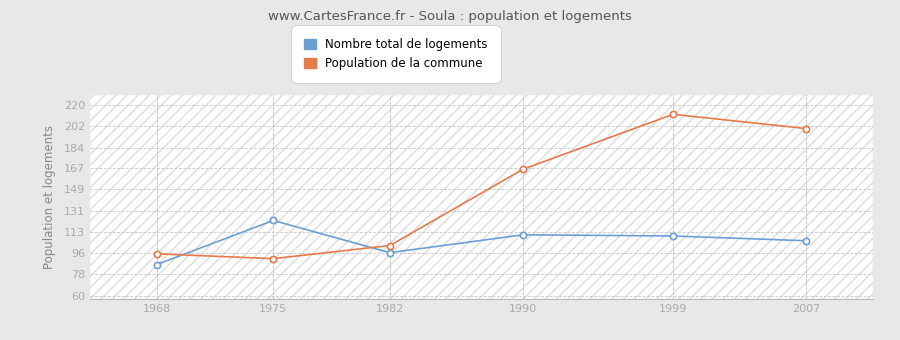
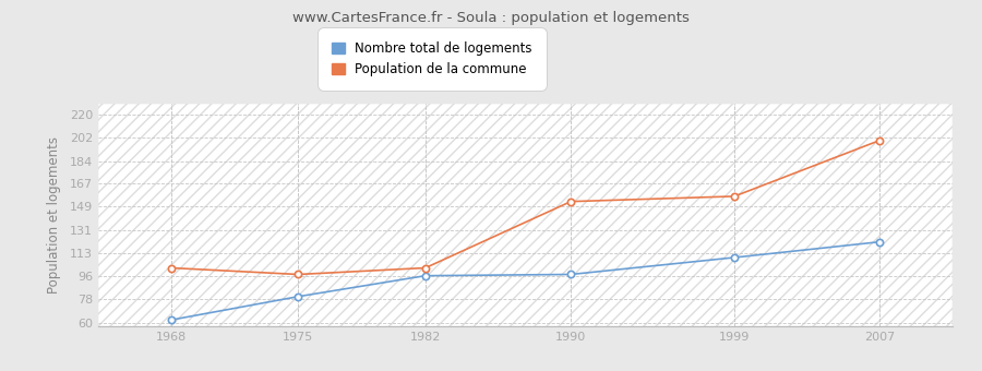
Nombre total de logements/1968: 86 -> 62
Population de la commune/1968: 95 -> 102
Nombre total de logements/1975: 123 -> 80
Population de la commune/1975: 91 -> 97
Nombre total de logements/1990: 111 -> 97
Population de la commune/1990: 166 -> 153
Population de la commune/1999: 212 -> 157
Nombre total de logements/2007: 106 -> 122
